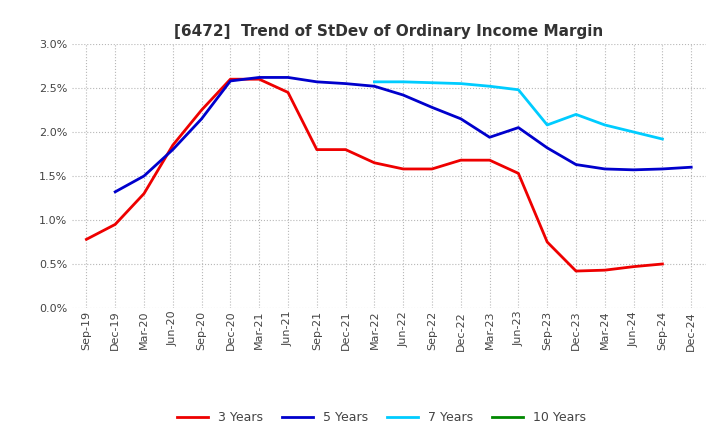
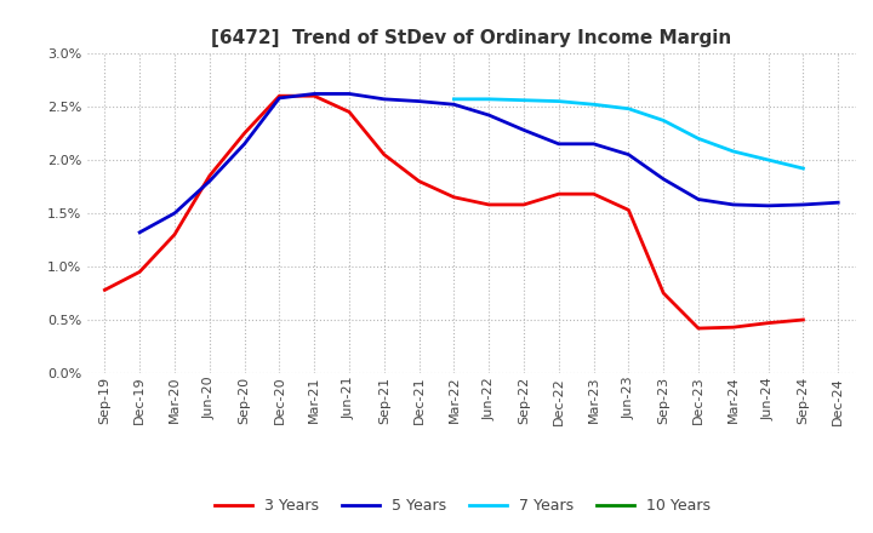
3 Years/Sep-21: 1.80% -> 2.05%
5 Years/Mar-23: 1.94% -> 2.15%
7 Years/Sep-23: 2.08% -> 2.37%
